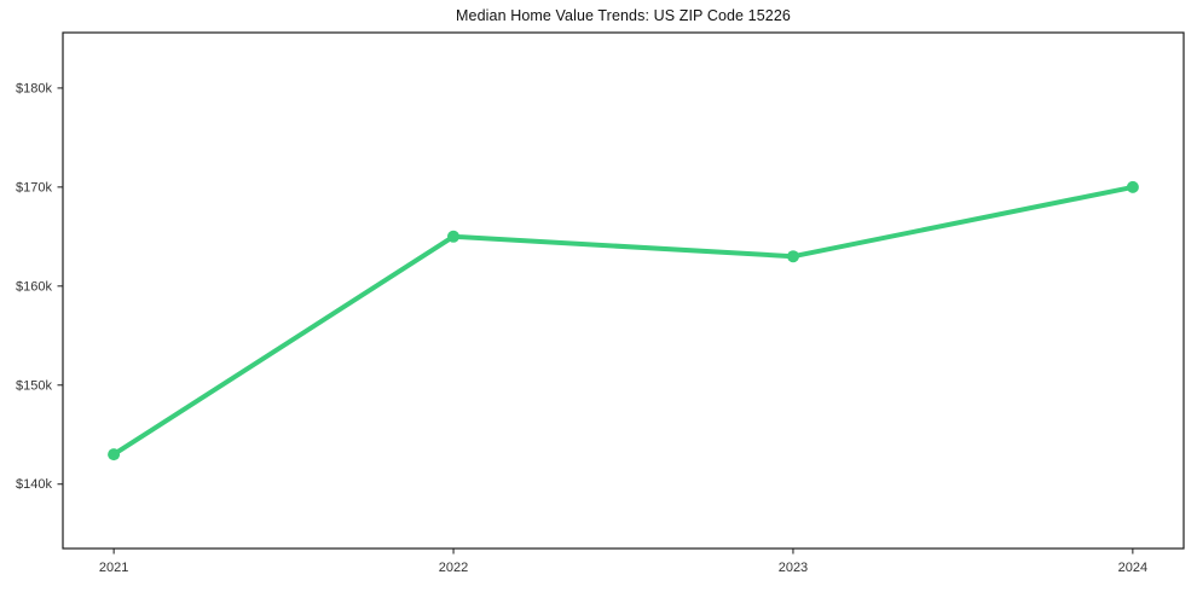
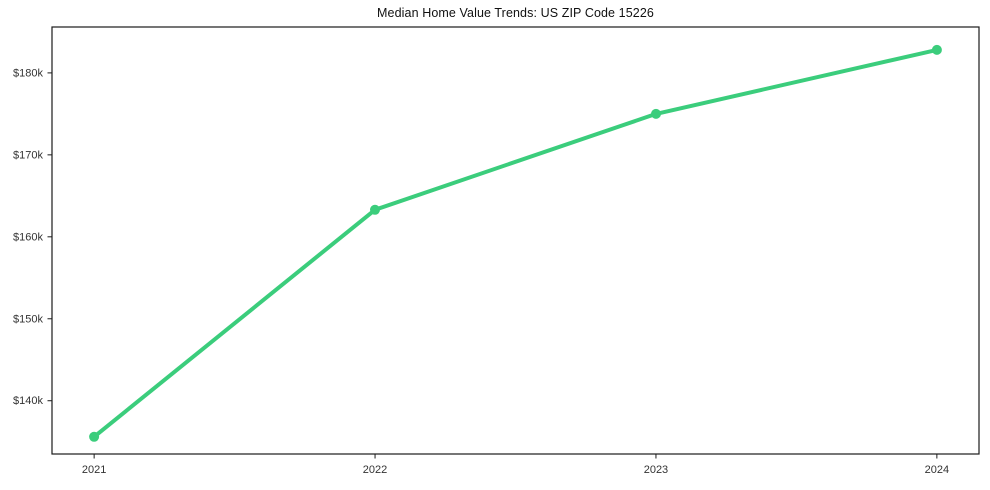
2021: $143k -> $136k
2022: $165k -> $163k
2023: $163k -> $175k
2024: $170k -> $183k
